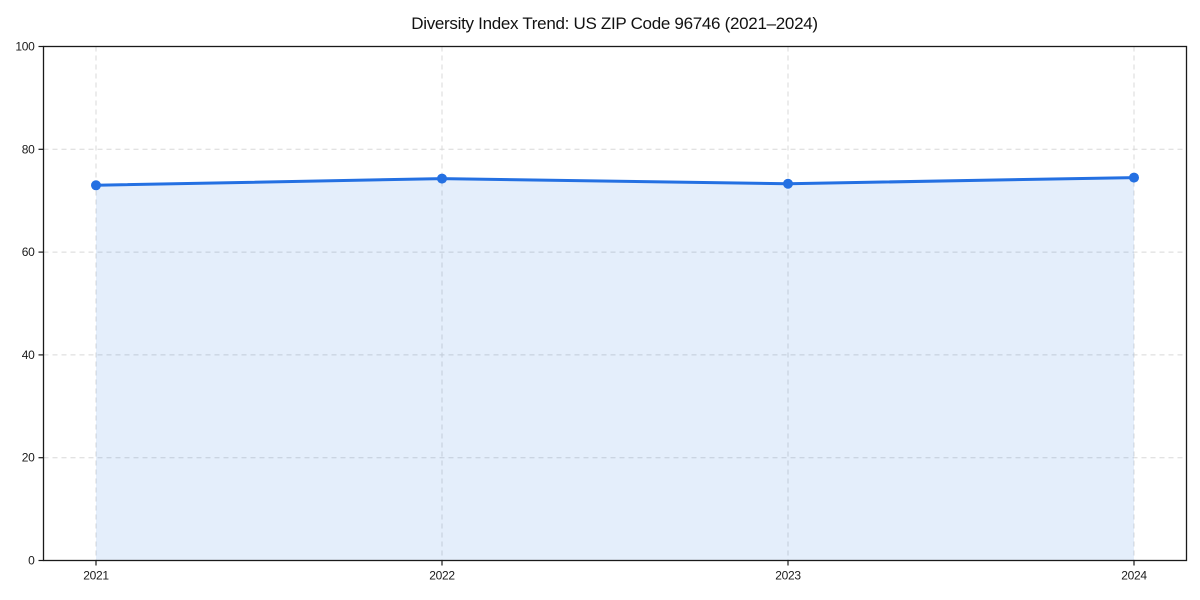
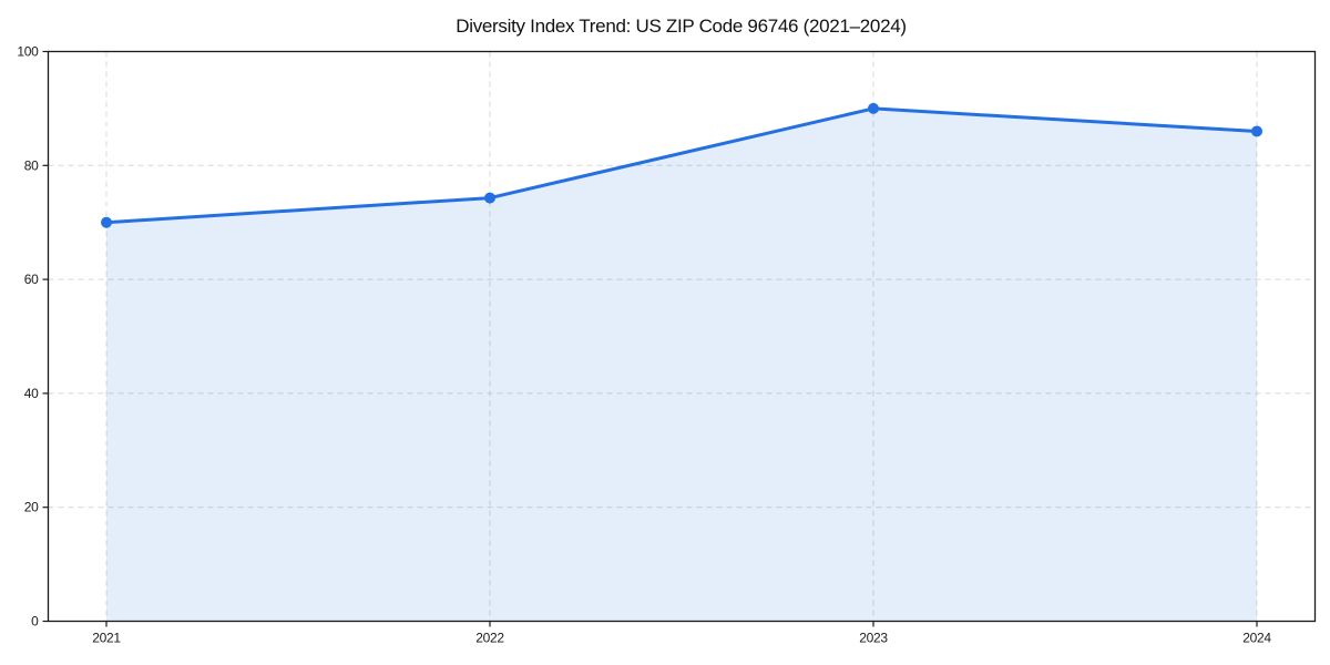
2021: 73 -> 70
2023: 73 -> 90
2024: 74 -> 86
